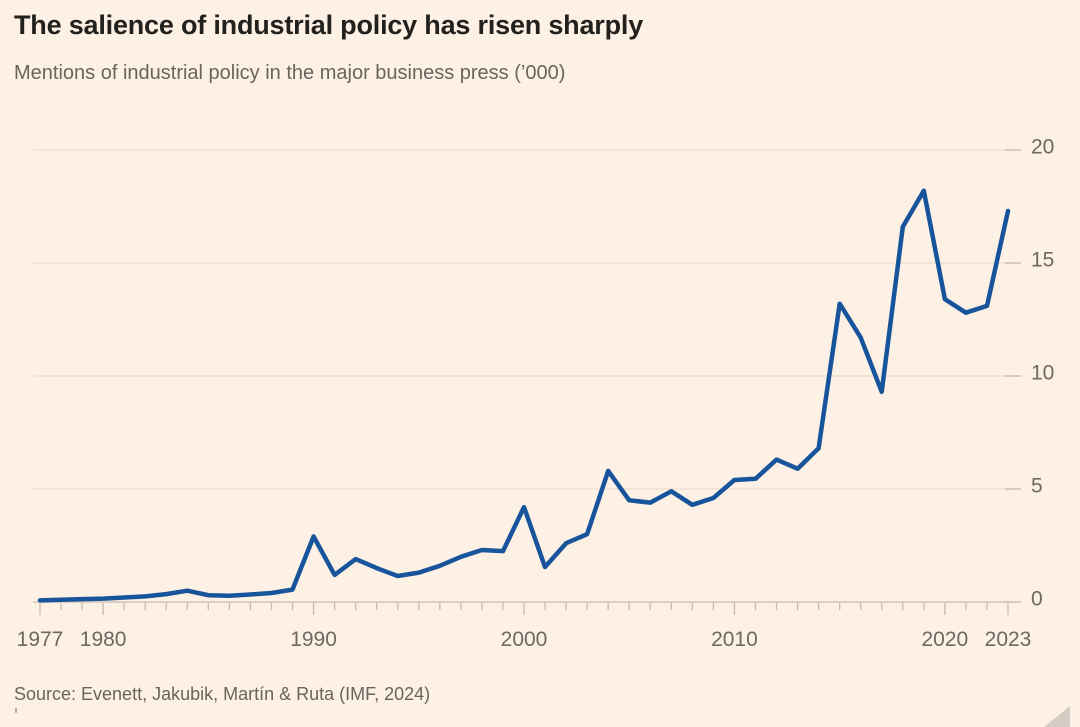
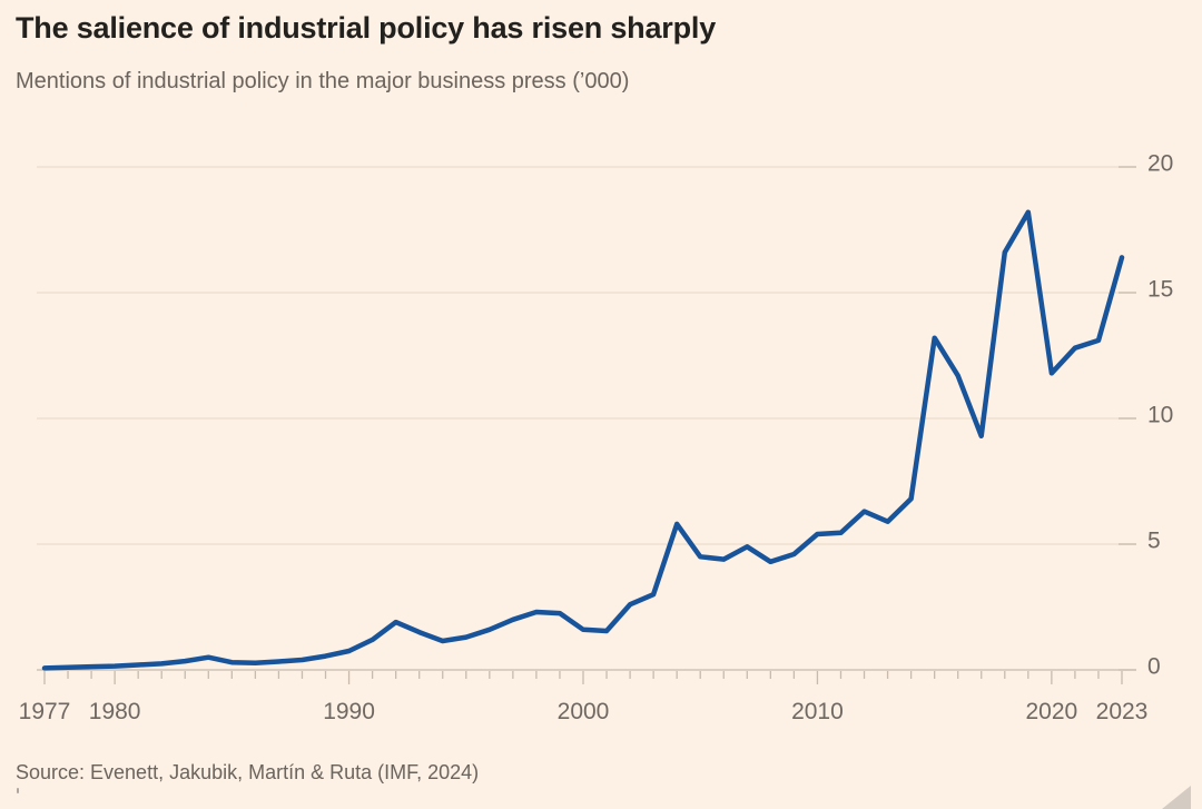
1990: 2.9 -> 0.8
2000: 4.2 -> 1.6
2020: 13.4 -> 11.8
2023: 17.3 -> 16.4
